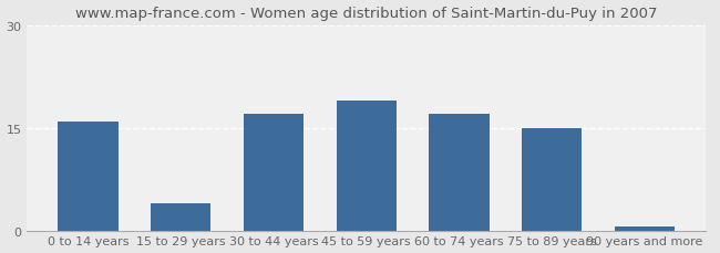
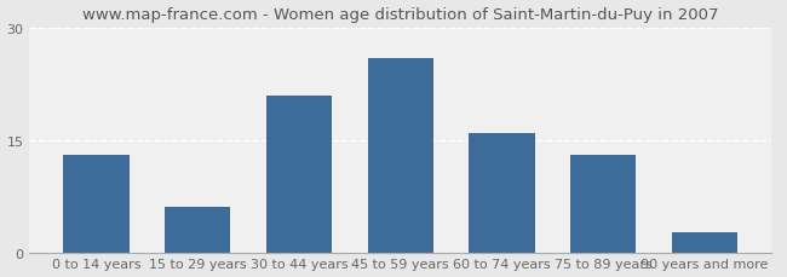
0 to 14 years: 16.0 -> 13.0
15 to 29 years: 4.0 -> 6.0
30 to 44 years: 17.0 -> 21.0
45 to 59 years: 19.0 -> 26.0
60 to 74 years: 17.0 -> 16.0
75 to 89 years: 15.0 -> 13.0
90 years and more: 0.5 -> 2.6
